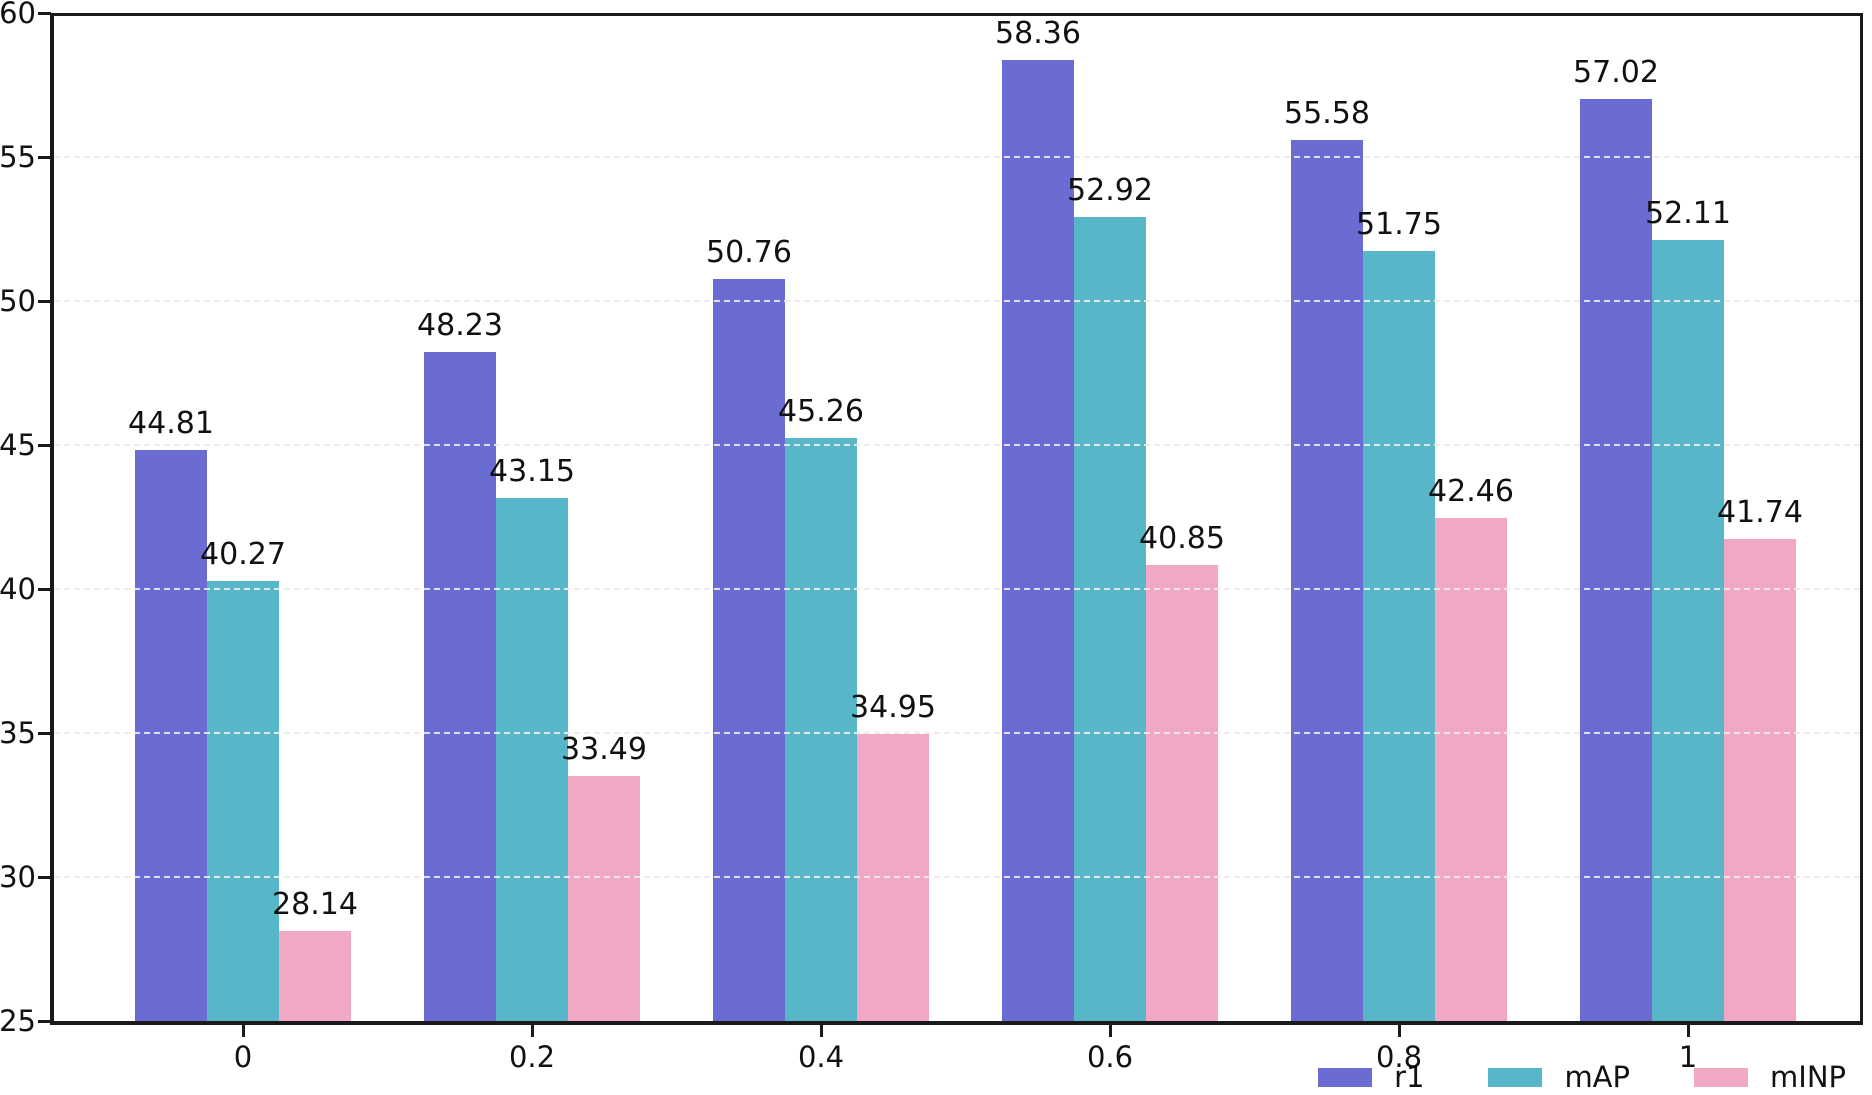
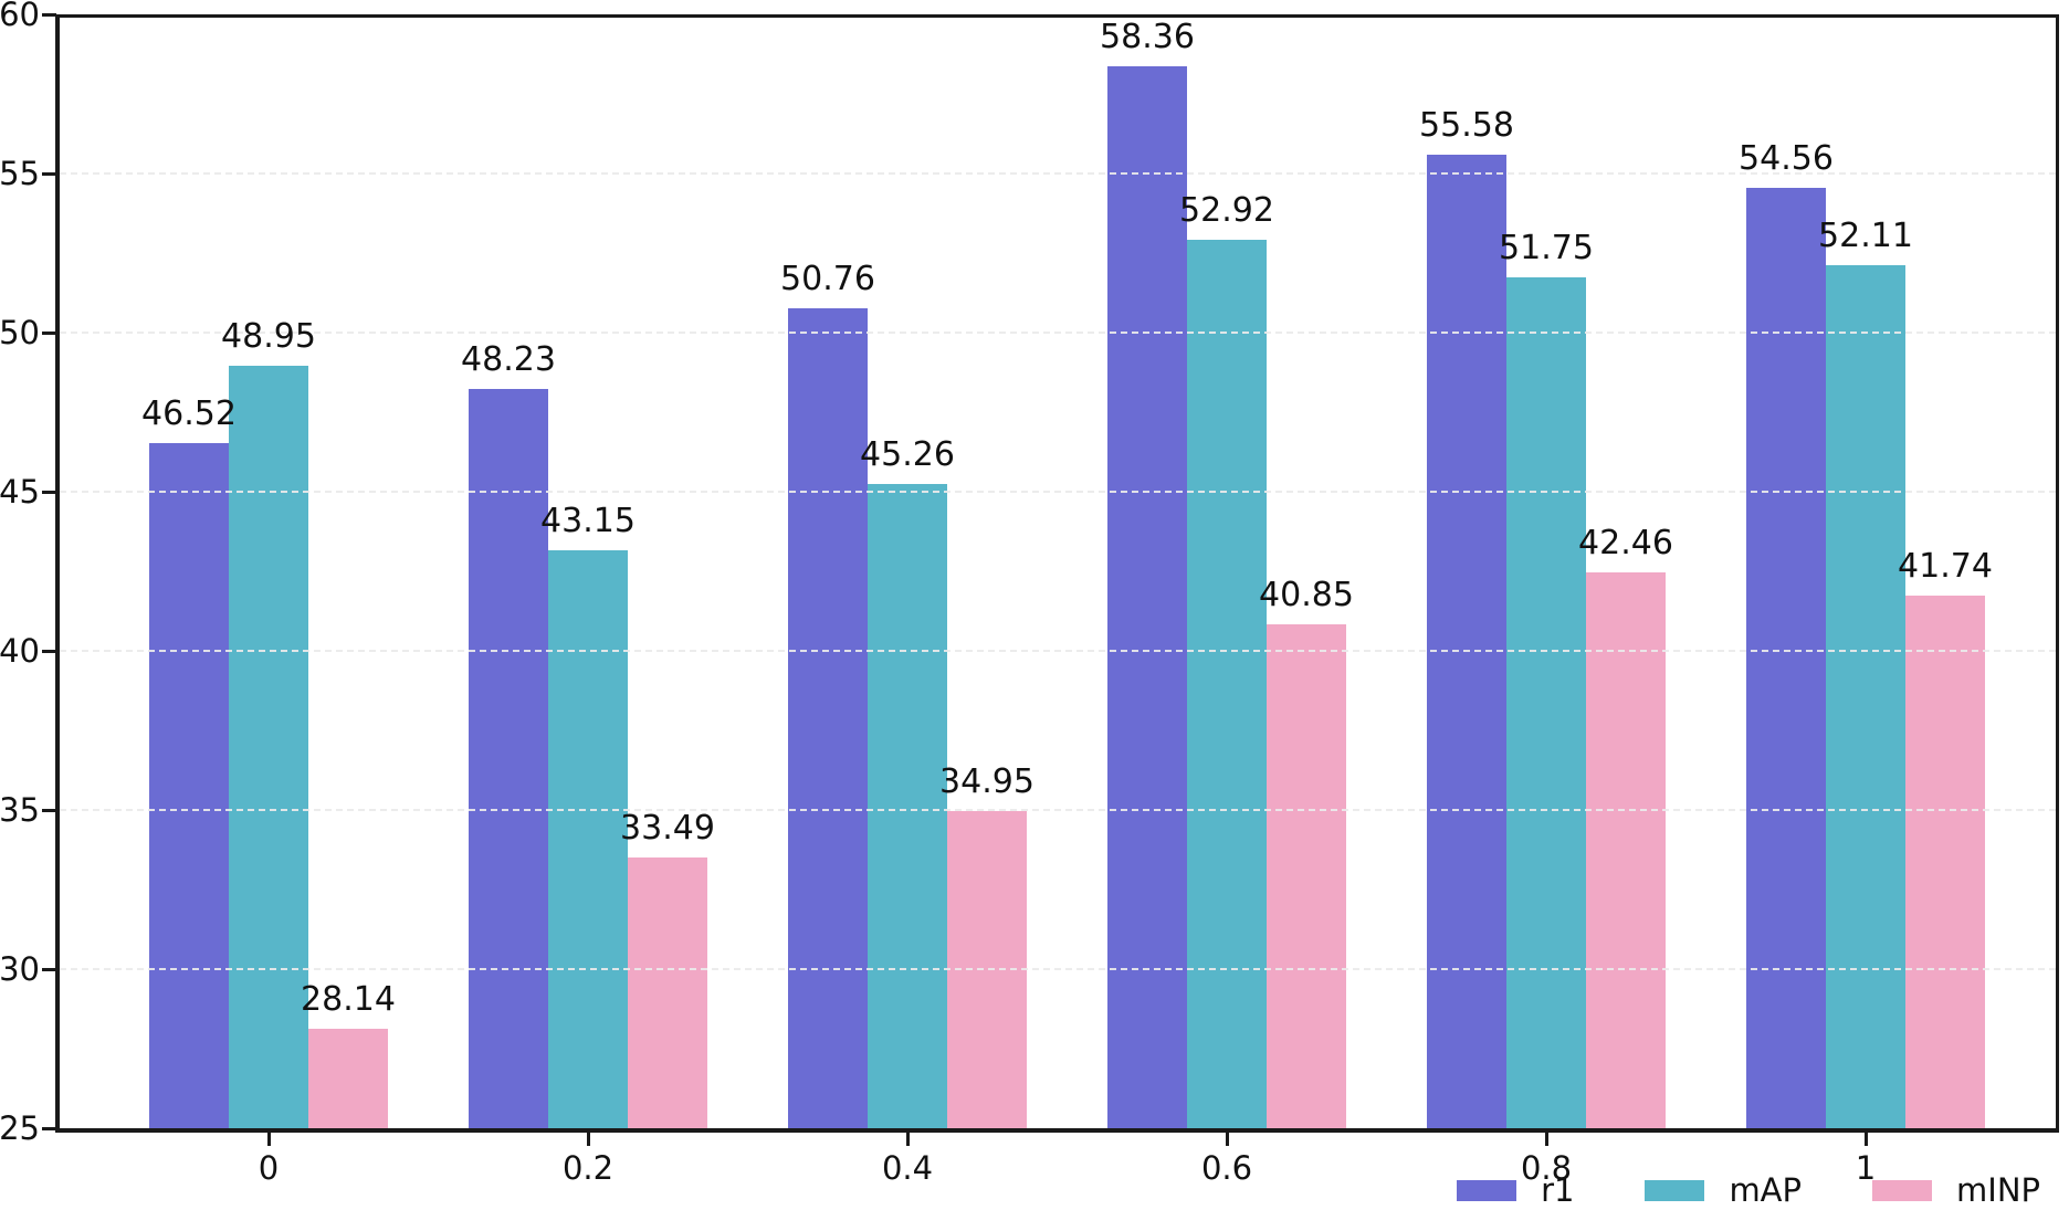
r1/0: 44.81 -> 46.52
mAP/0: 40.27 -> 48.95
r1/1: 57.02 -> 54.56
